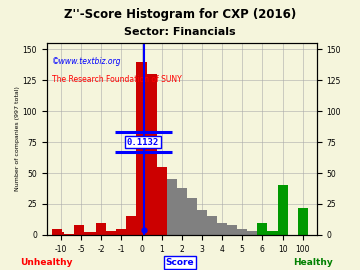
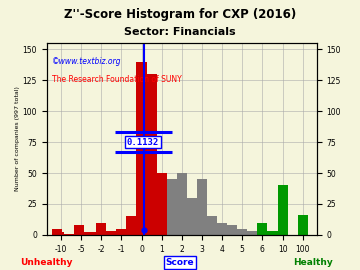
1: 55 -> 50
2: 38 -> 50
3: 20 -> 45
100: 22 -> 16
